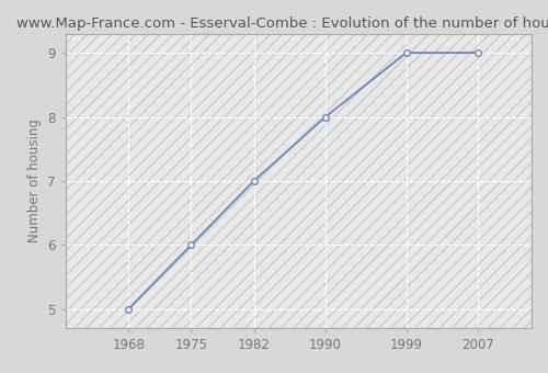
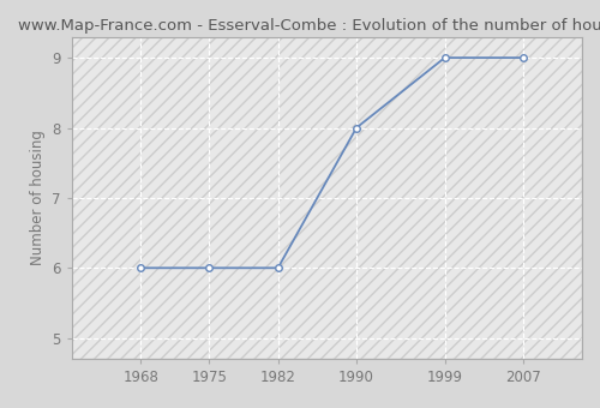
1968: 5 -> 6
1982: 7 -> 6
